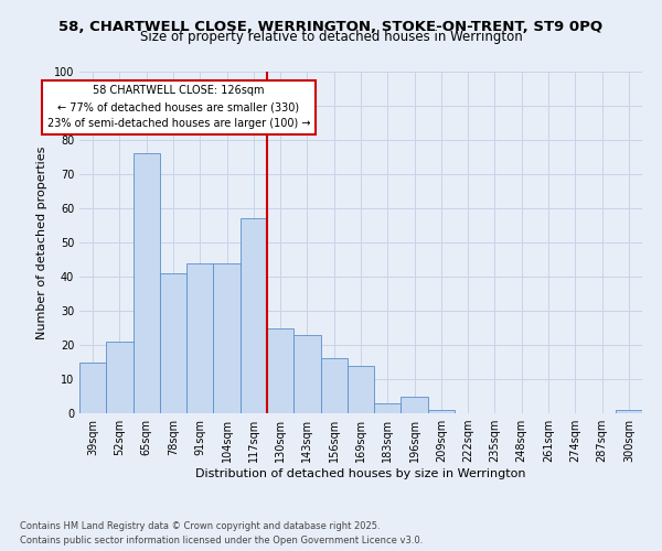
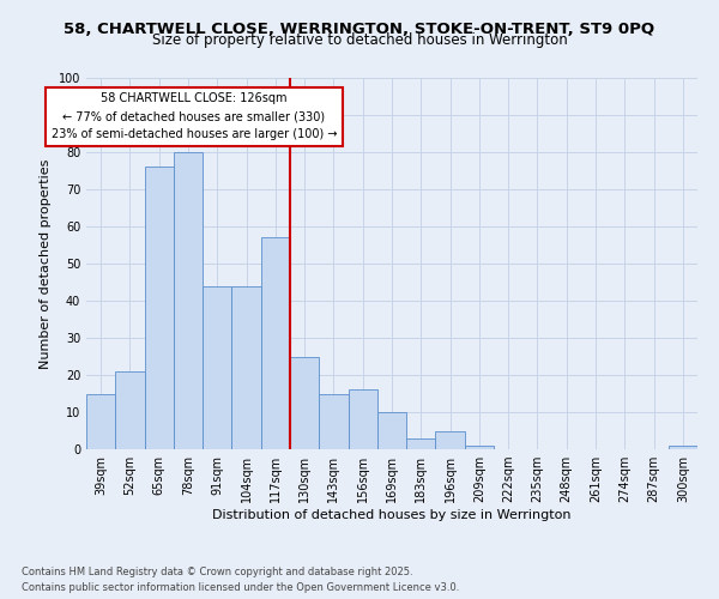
78sqm: 41 -> 80
143sqm: 23 -> 15
169sqm: 14 -> 10
